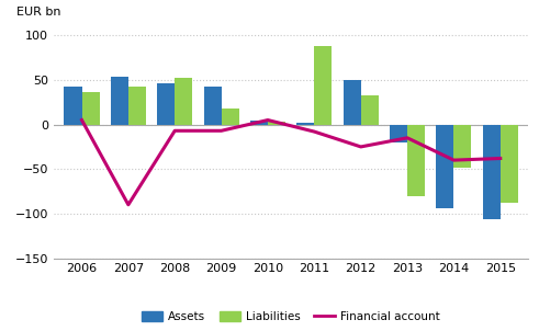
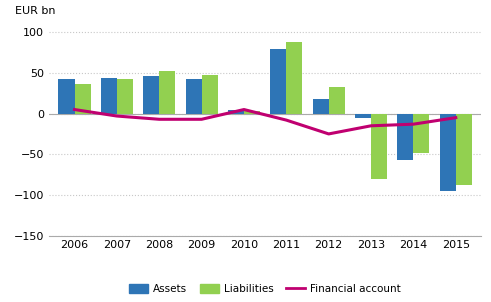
Assets/2007: 54 -> 44
Financial account/2007: -90 -> -3
Liabilities/2009: 18 -> 47
Assets/2011: 2 -> 80
Assets/2012: 50 -> 18
Assets/2013: -20 -> -5
Assets/2014: -94 -> -57
Financial account/2014: -40 -> -13
Assets/2015: -106 -> -95
Financial account/2015: -38 -> -5
